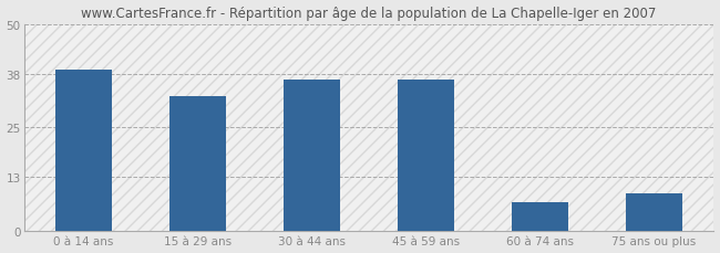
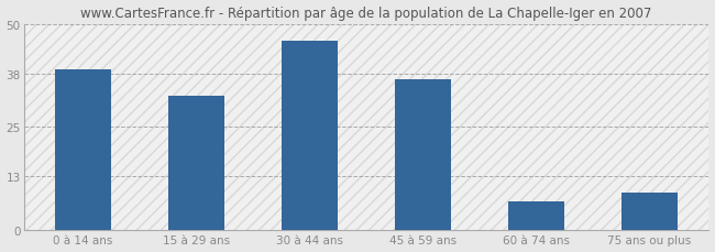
30 à 44 ans: 36.5 -> 46.0
